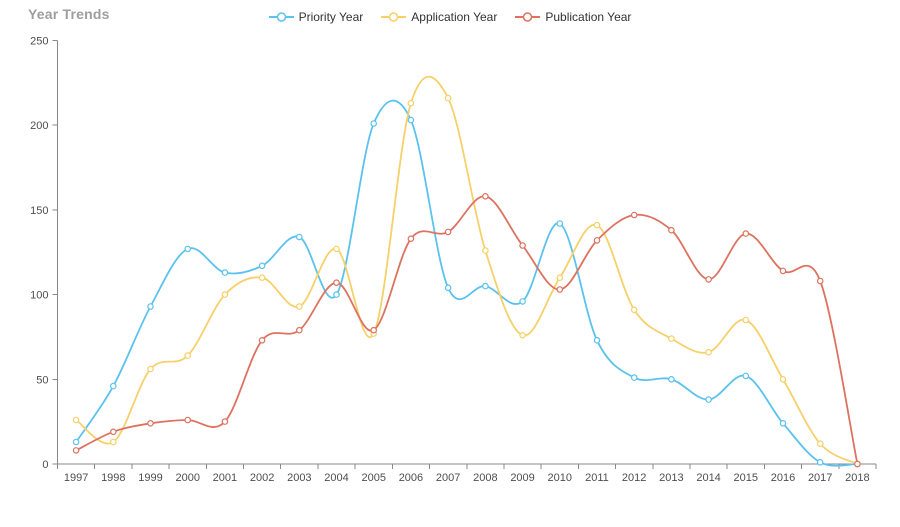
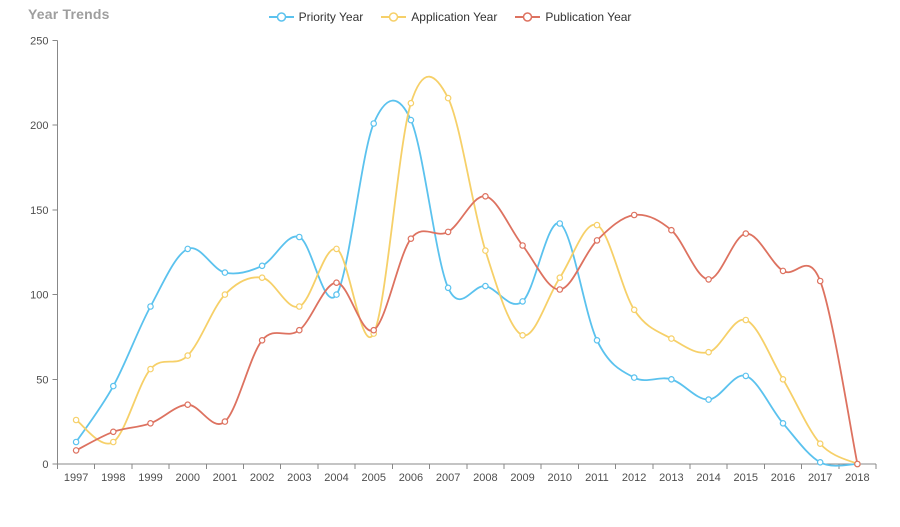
Publication Year/2000: 26 -> 35
